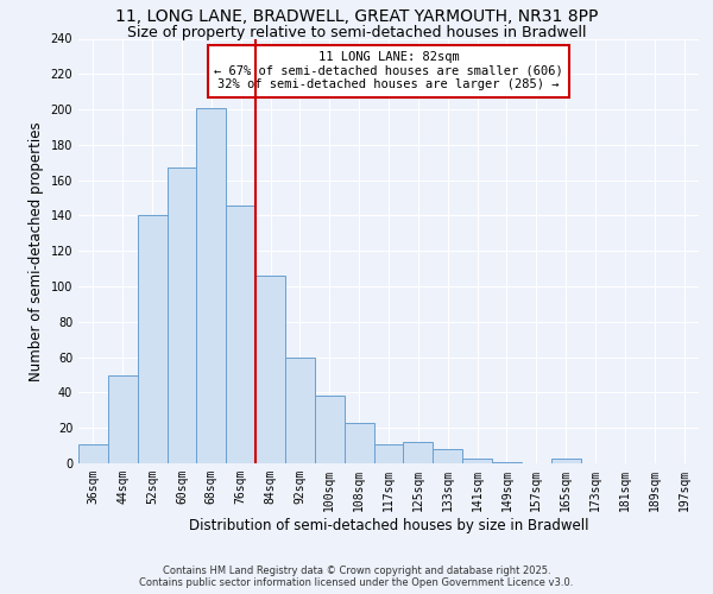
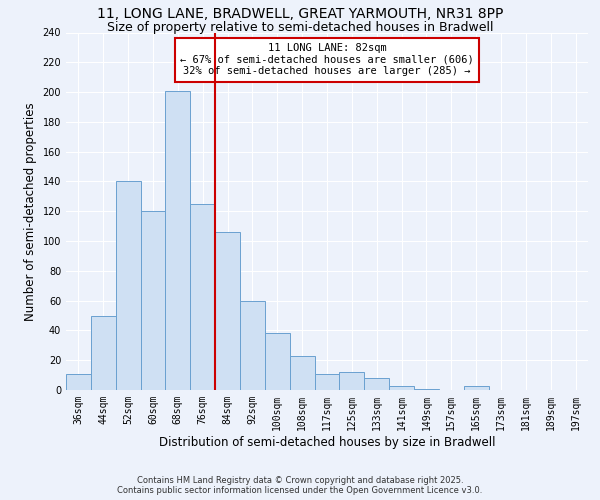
60sqm: 167 -> 120
76sqm: 146 -> 125
